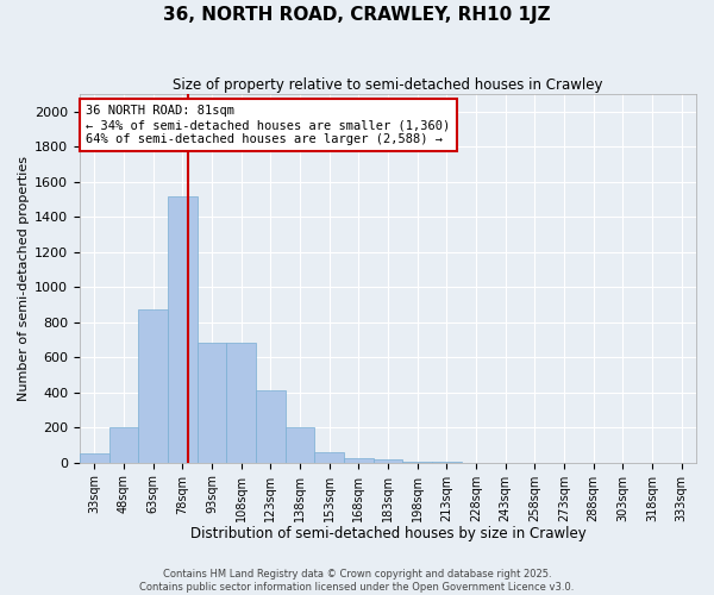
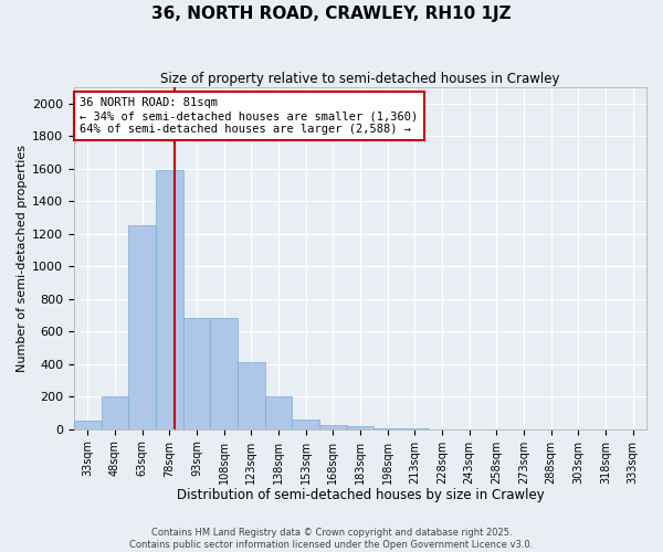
63sqm: 870 -> 1250
78sqm: 1520 -> 1590
